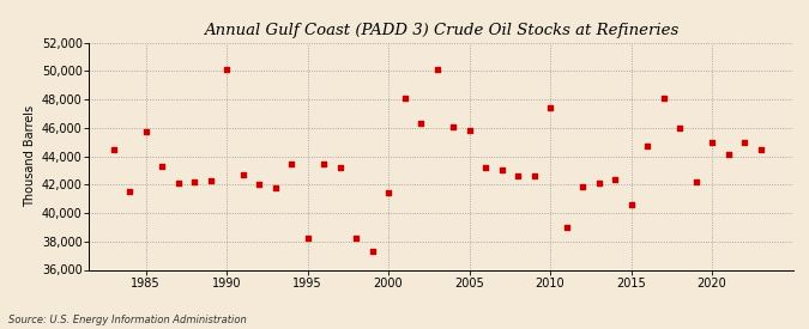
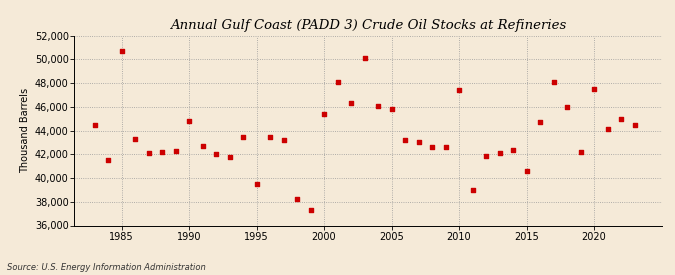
1985: 45,700 -> 50,700
1990: 50,100 -> 44,800
1995: 38,200 -> 39,500
2000: 41,400 -> 45,400
2020: 45,000 -> 47,500
